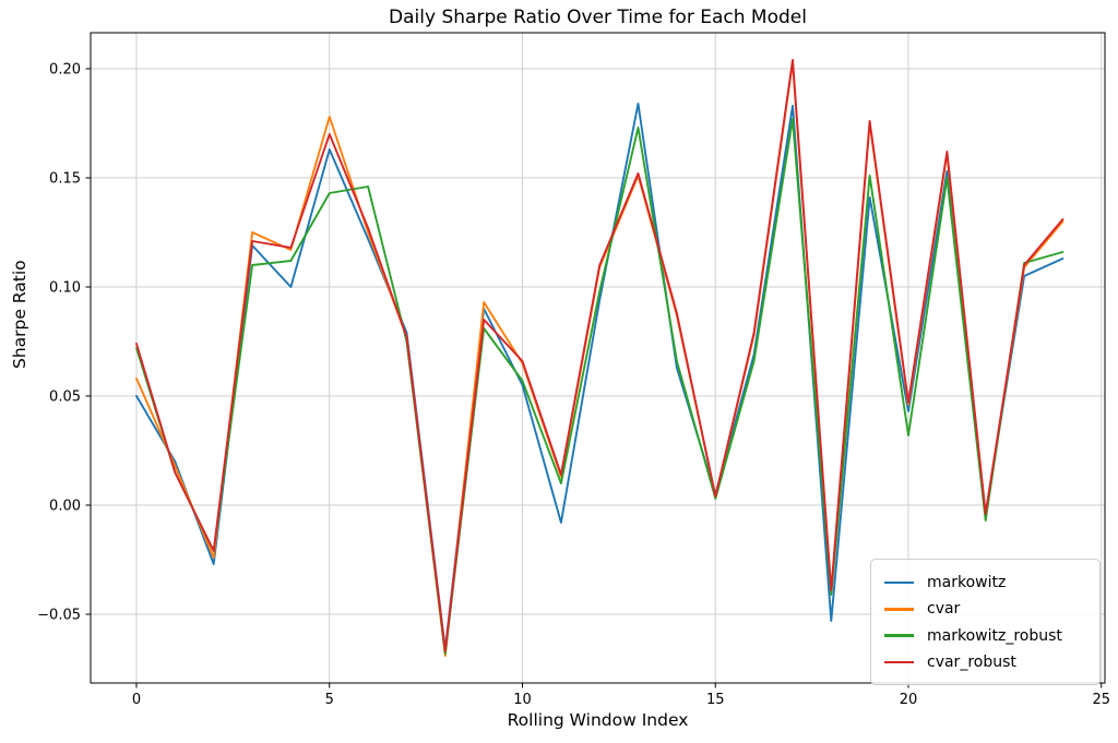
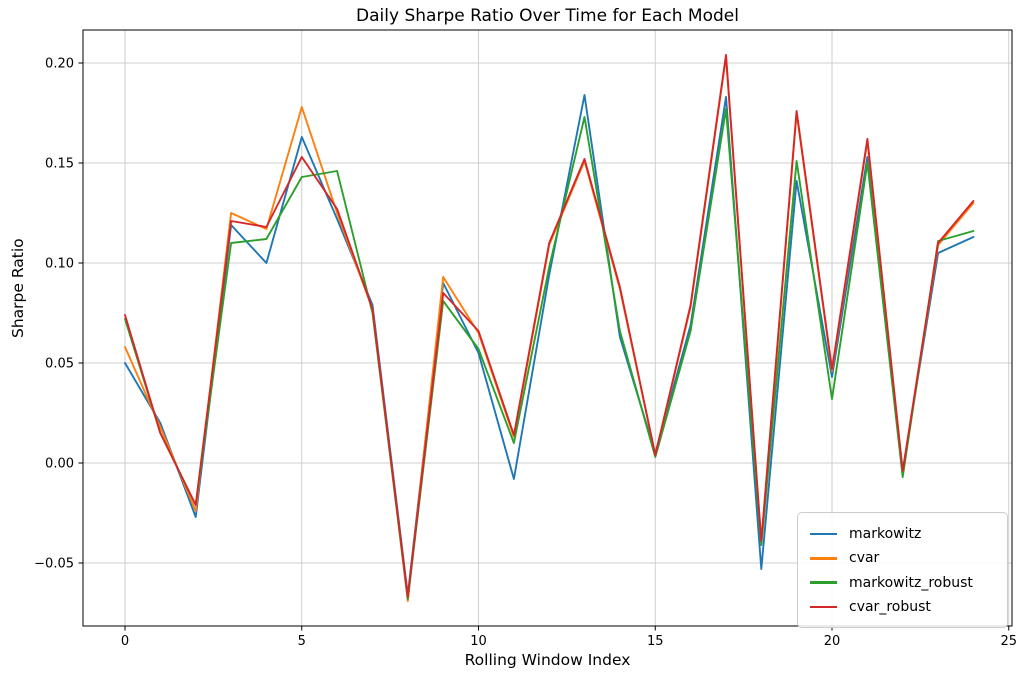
cvar_robust/5: 0.170 -> 0.153
